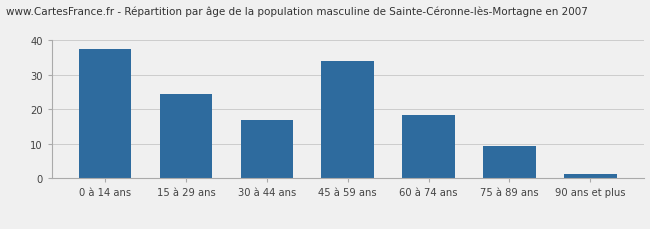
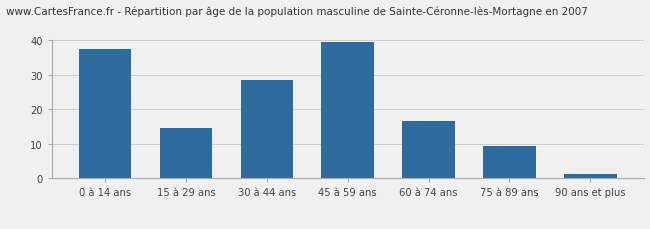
15 à 29 ans: 24.5 -> 14.5
30 à 44 ans: 17.0 -> 28.5
45 à 59 ans: 34.0 -> 39.5
60 à 74 ans: 18.5 -> 16.5
